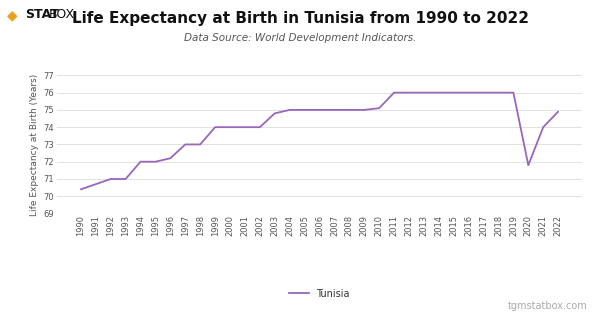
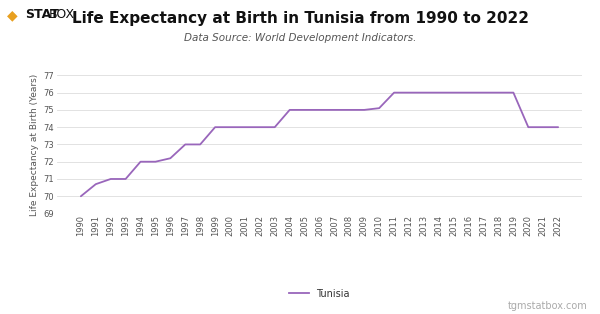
1990: 70.4 -> 70.0
2003: 74.8 -> 74.0
2020: 71.8 -> 74.0
2022: 74.9 -> 74.0
